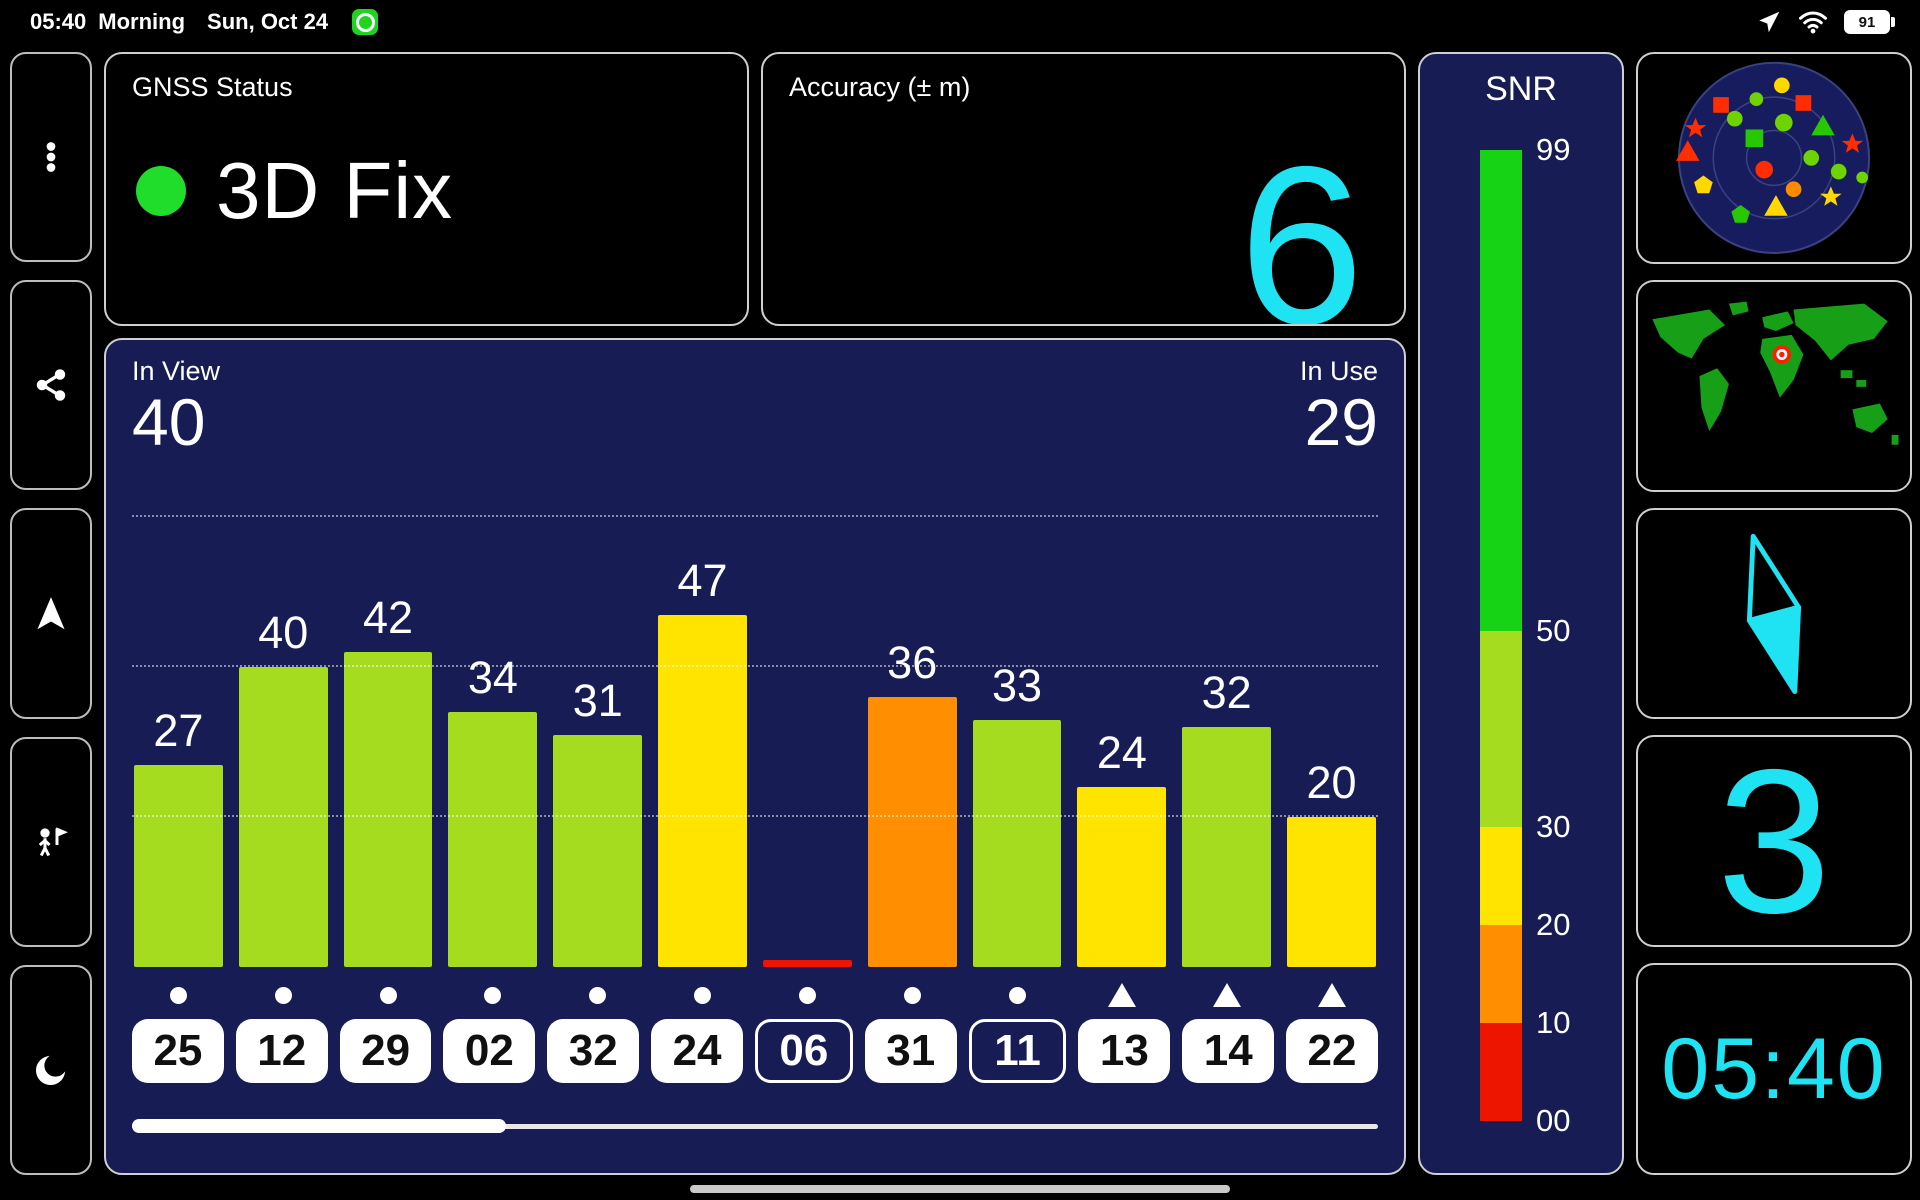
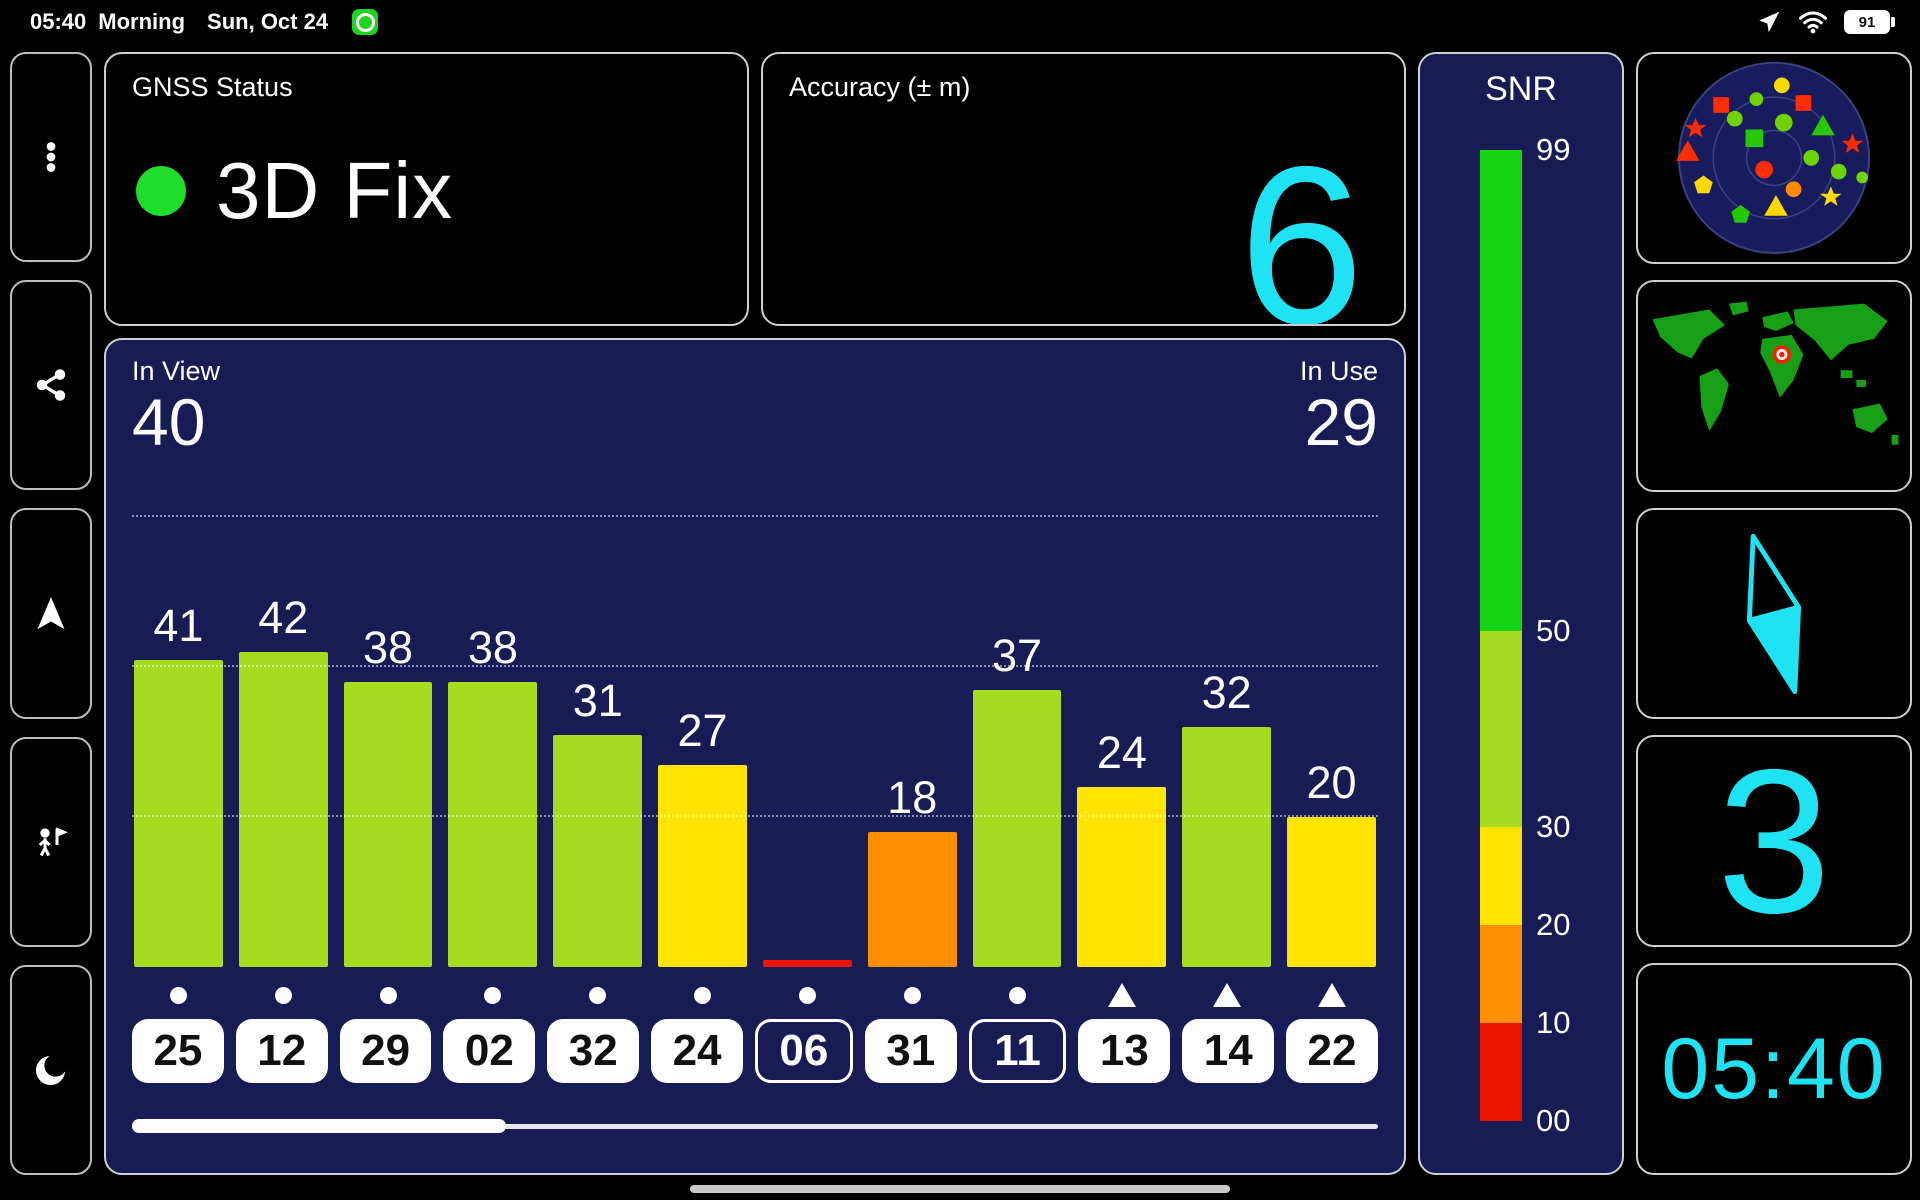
25: 27 -> 41
12: 40 -> 42
29: 42 -> 38
02: 34 -> 38
24: 47 -> 27
31: 36 -> 18
11: 33 -> 37
